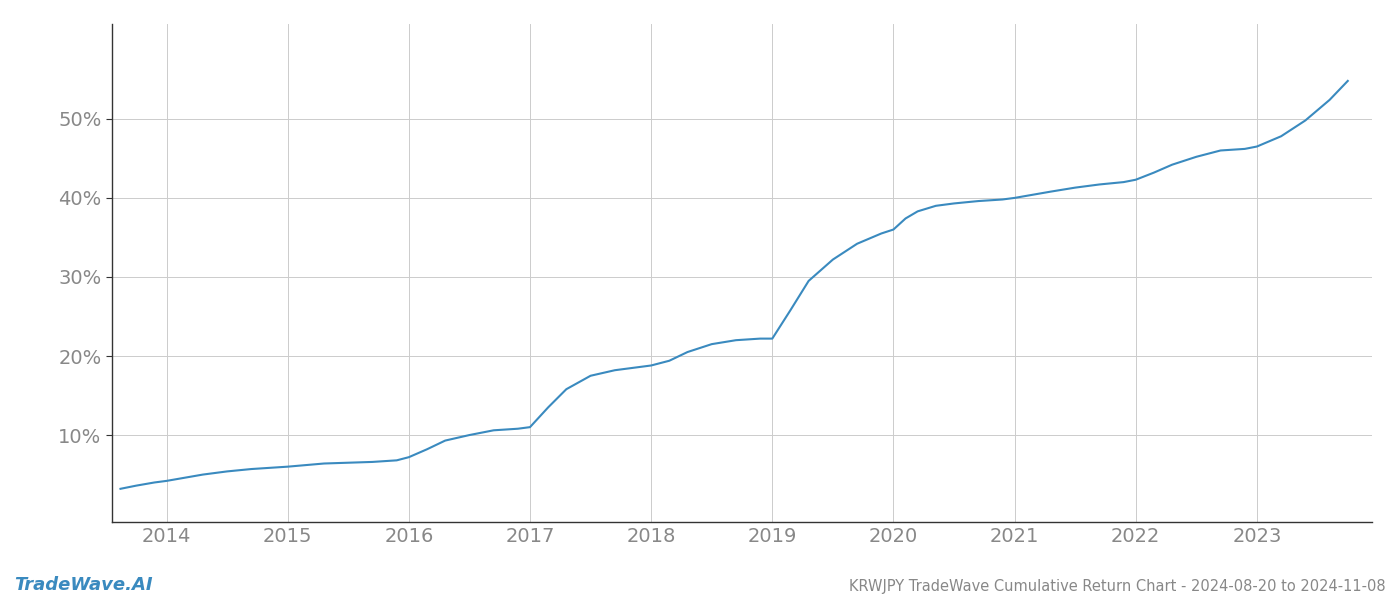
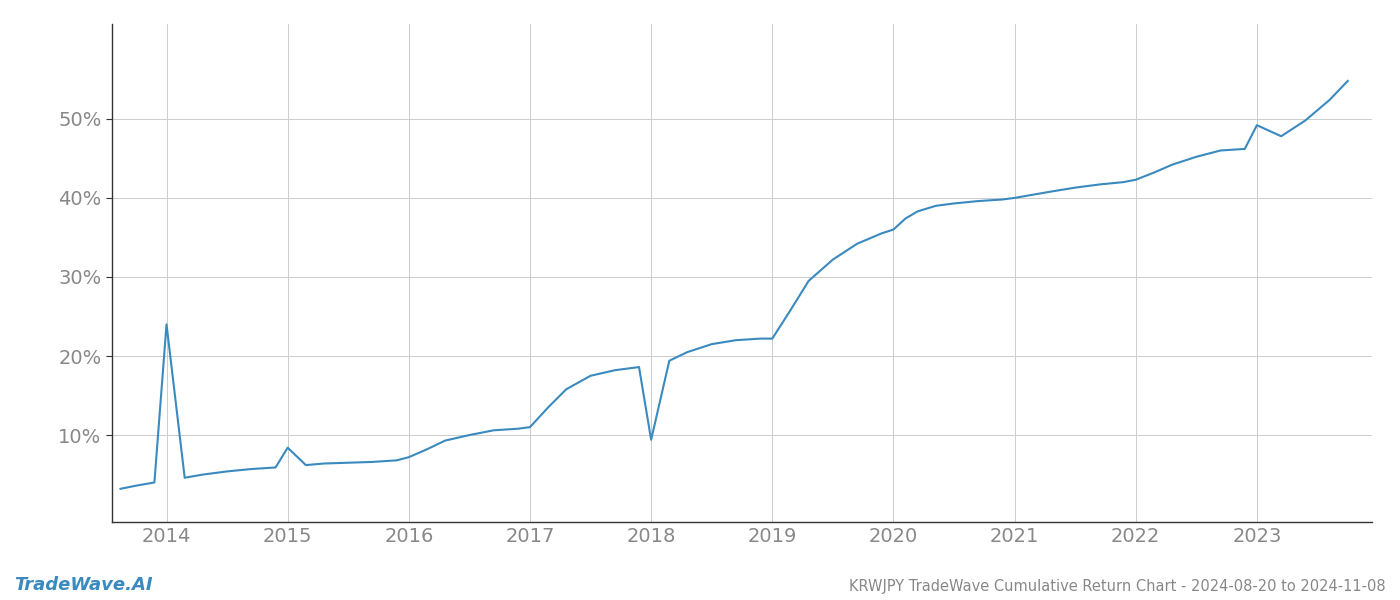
2014: 4.2% -> 24.0%
2015: 6.0% -> 8.4%
2018: 18.8% -> 9.4%
2023: 46.5% -> 49.2%
